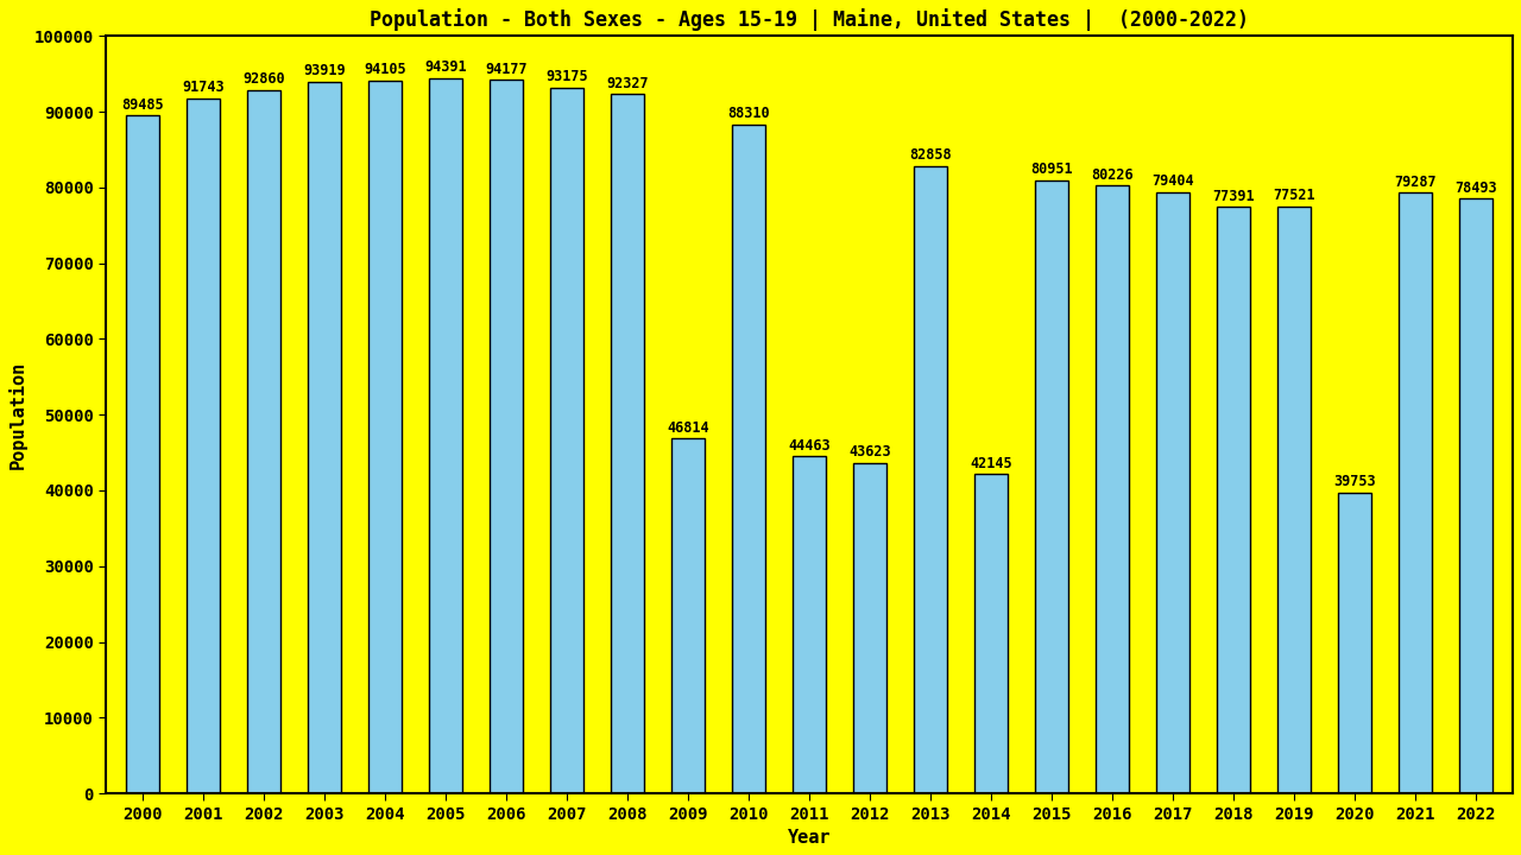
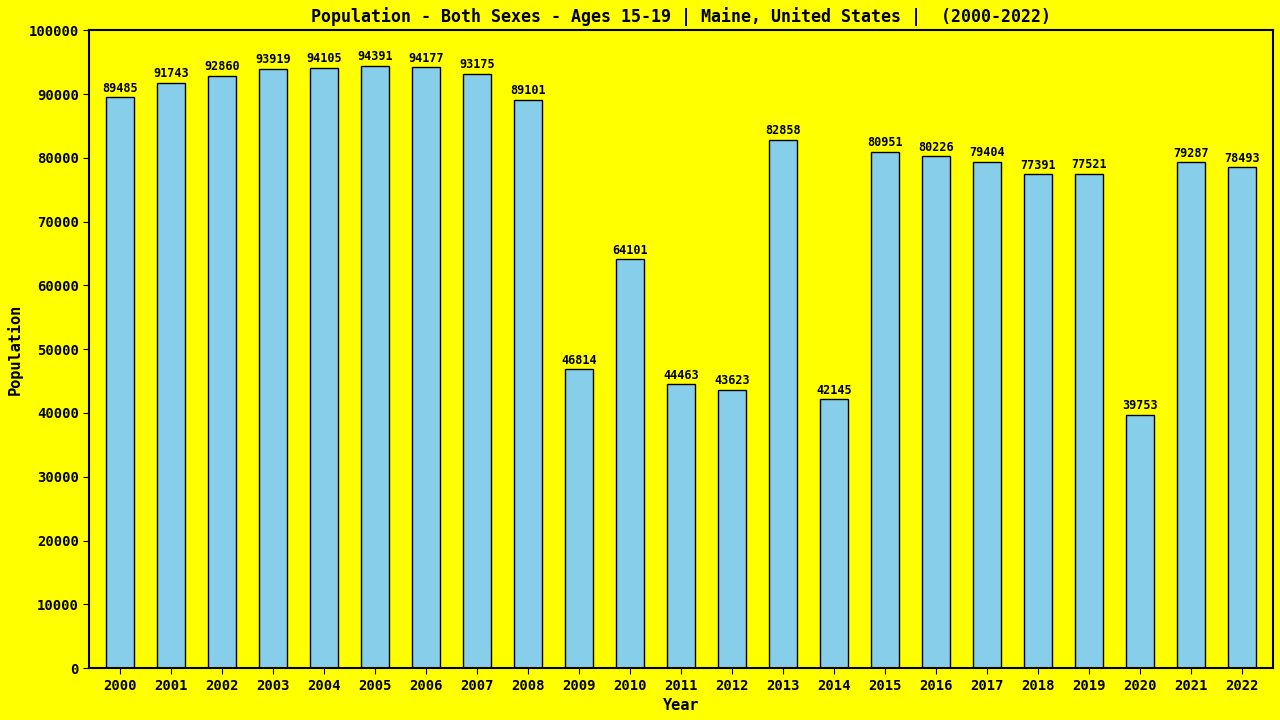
2008: 92327 -> 89101
2010: 88310 -> 64101
